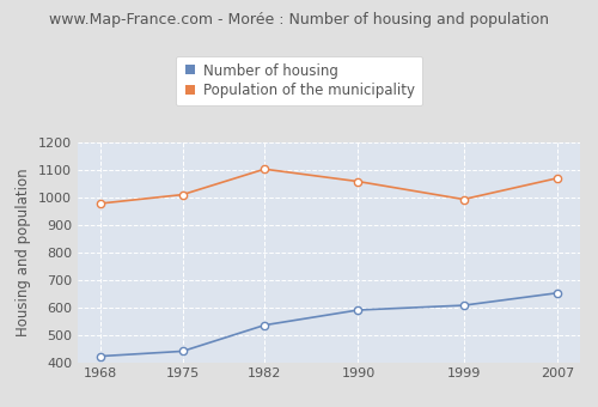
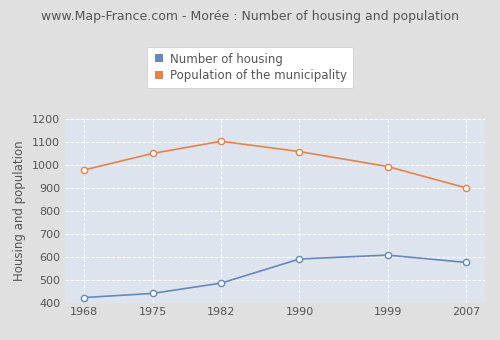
Population of the municipality/1975: 1010 -> 1050
Number of housing/1982: 535 -> 485
Number of housing/2007: 652 -> 575
Population of the municipality/2007: 1070 -> 900
